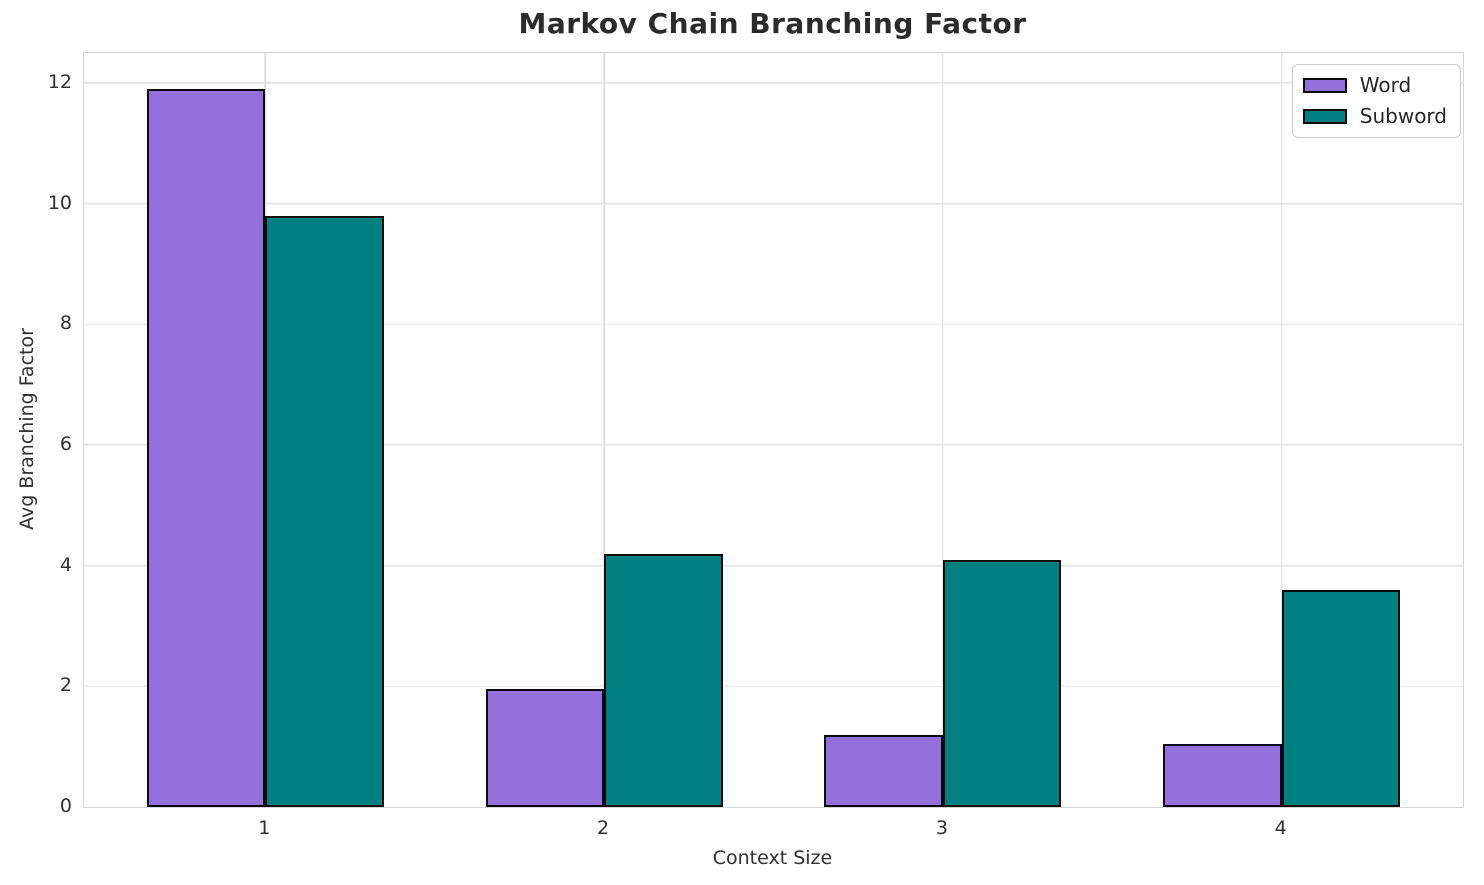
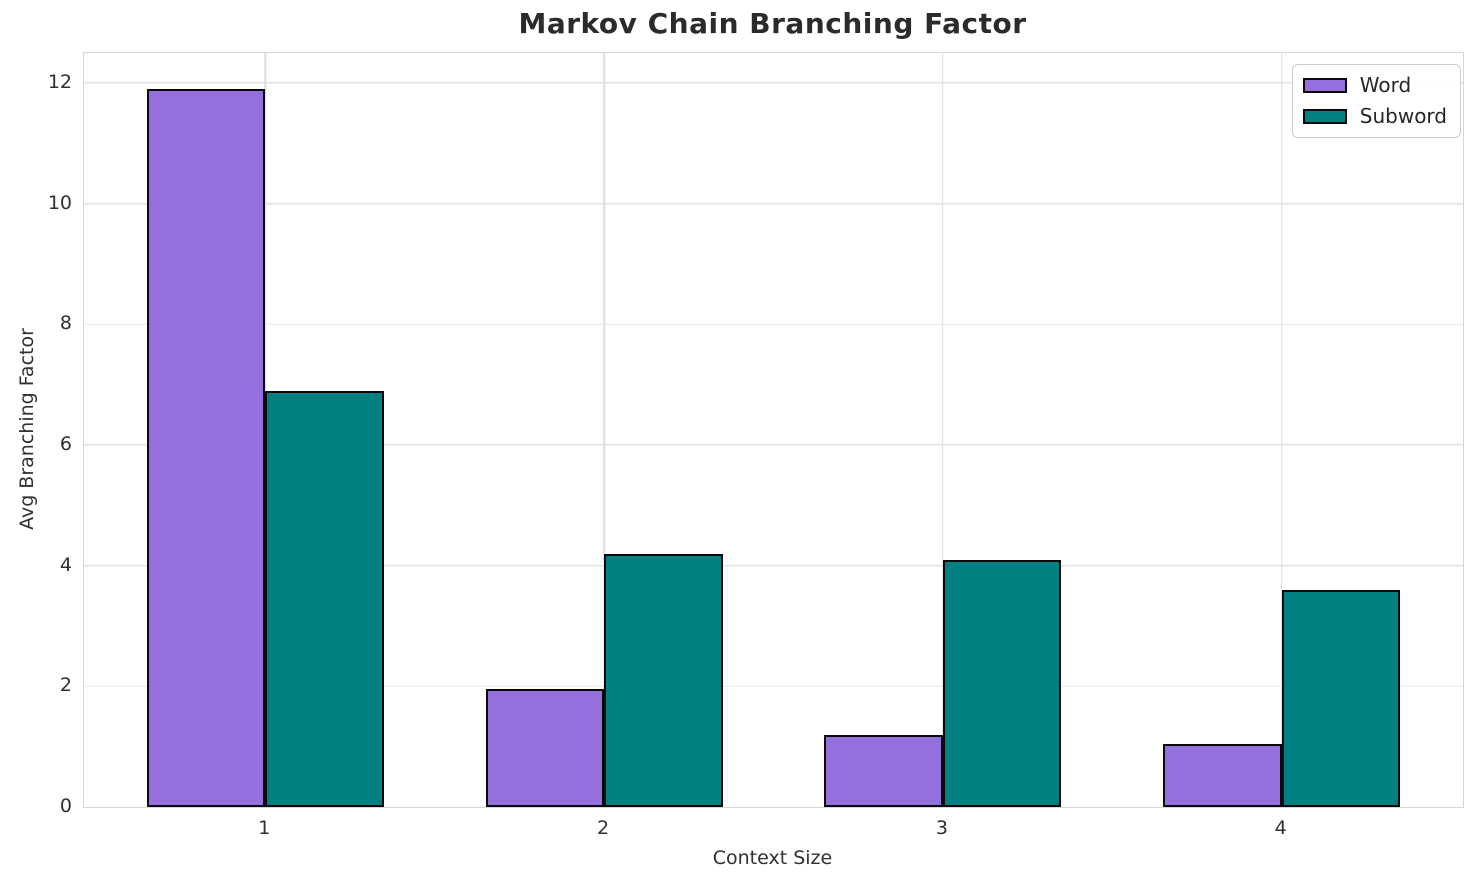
Subword/1: 9.8 -> 6.9
